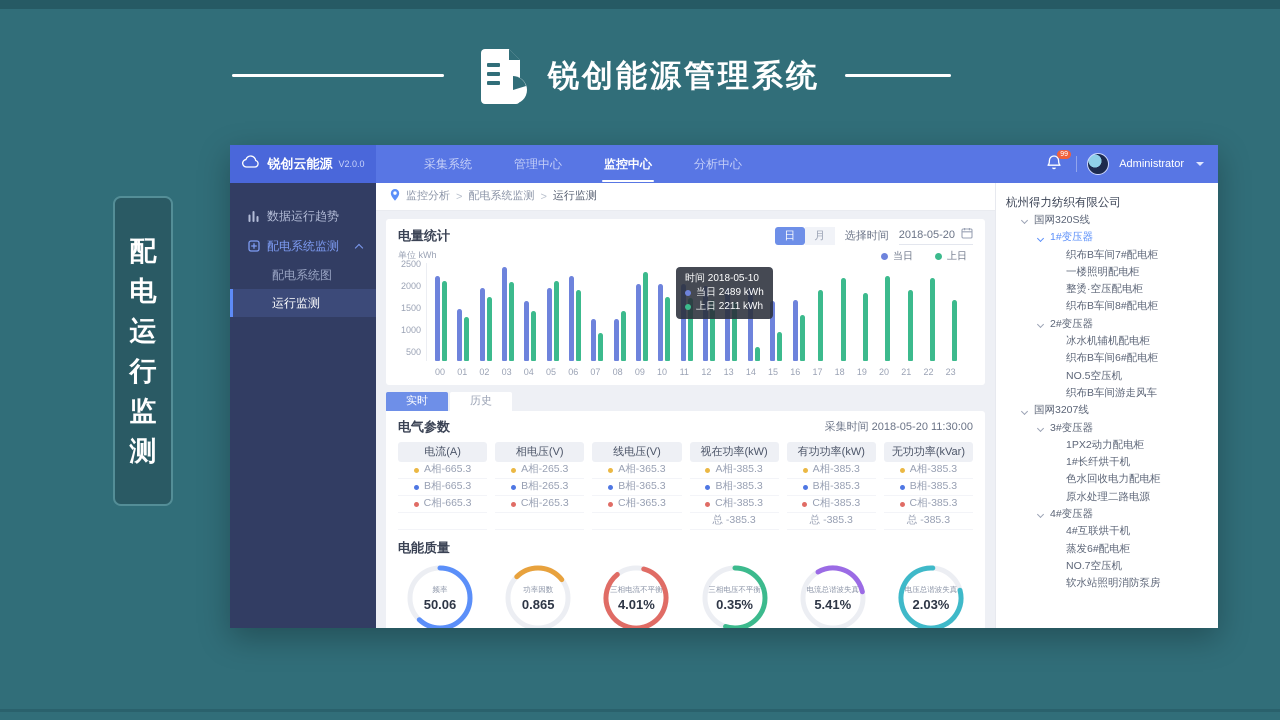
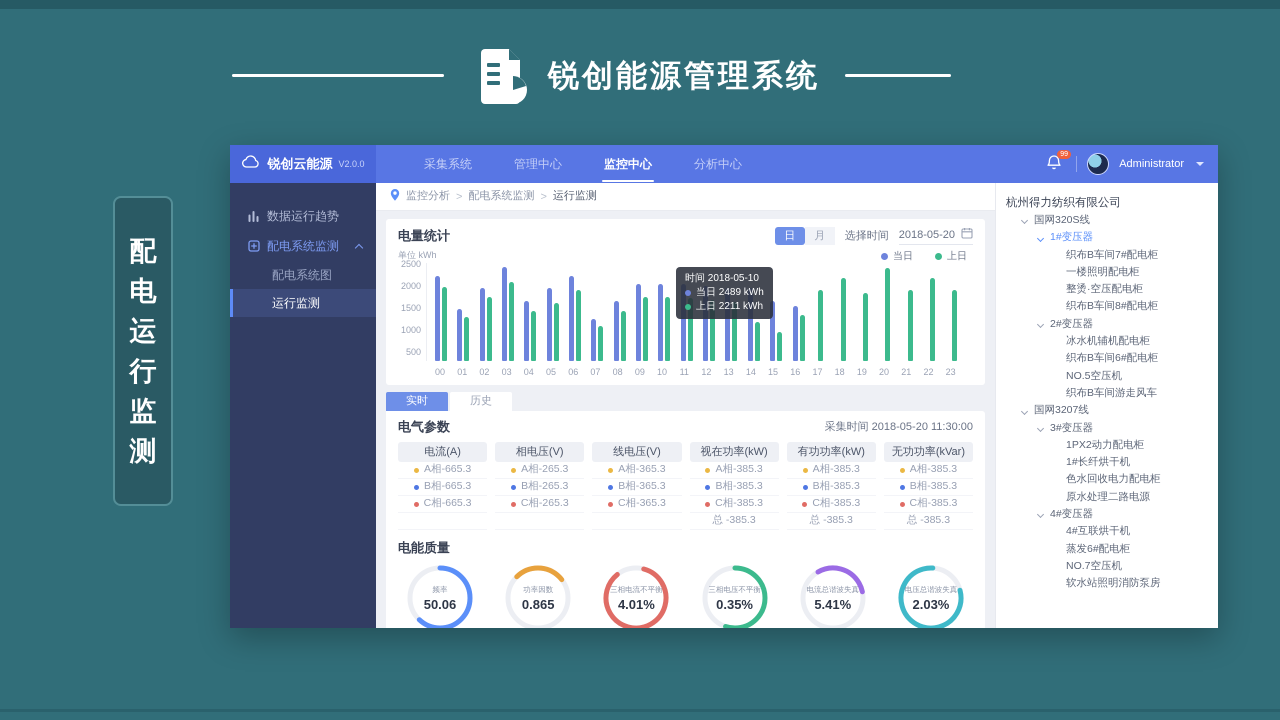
上日/00: 2200 -> 2100
上日/05: 2200 -> 1700
上日/07: 1100 -> 1200
当日/08: 1400 -> 1800
上日/09: 2400 -> 1900
上日/14: 800 -> 1300
当日/16: 1800 -> 1700
上日/20: 2300 -> 2500
上日/23: 1800 -> 2000
